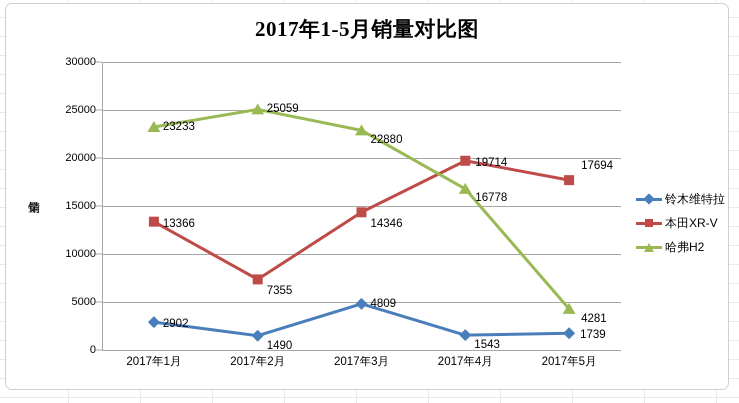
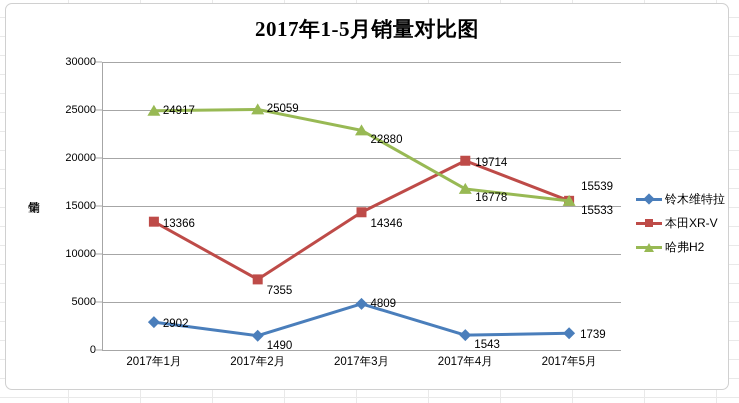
哈弗H2/2017年1月: 23233 -> 24917
本田XR-V/2017年5月: 17694 -> 15539
哈弗H2/2017年5月: 4281 -> 15533
